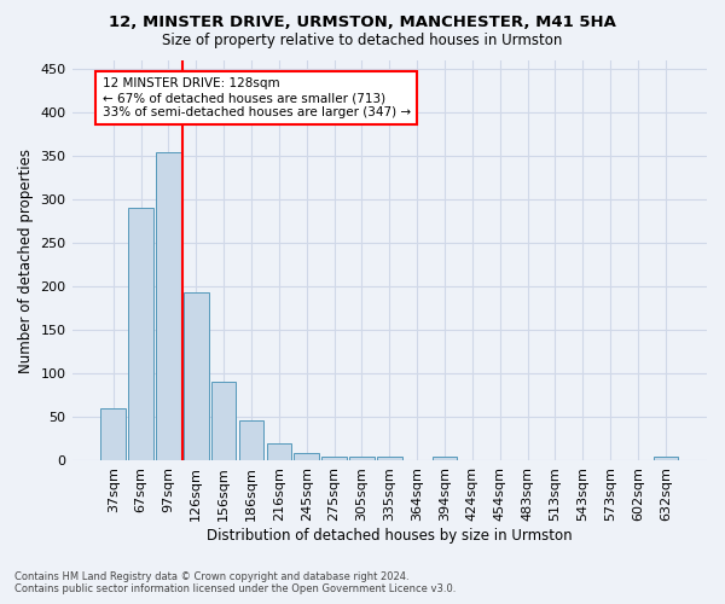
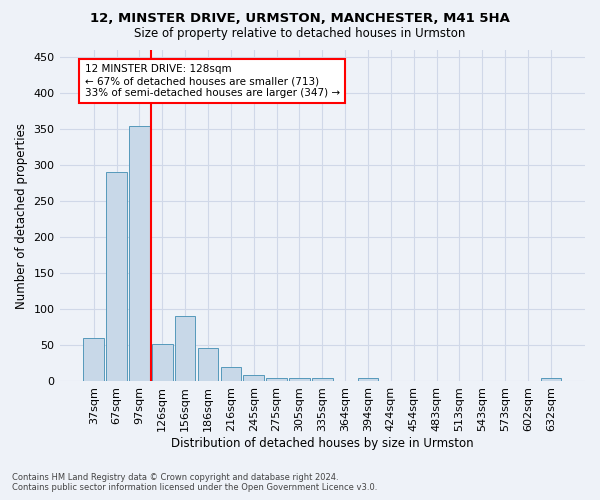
126sqm: 193 -> 52
